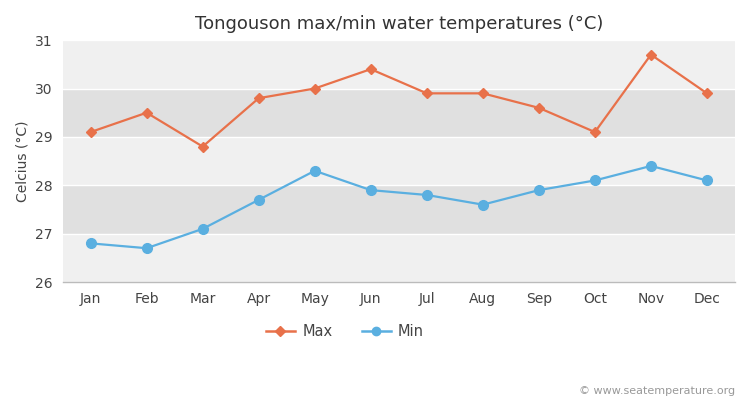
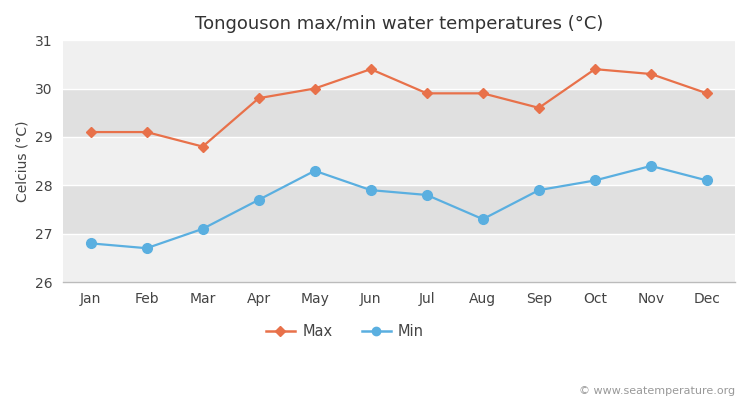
Max/Feb: 29.5 -> 29.1
Min/Aug: 27.6 -> 27.3
Max/Oct: 29.1 -> 30.4
Max/Nov: 30.7 -> 30.3
